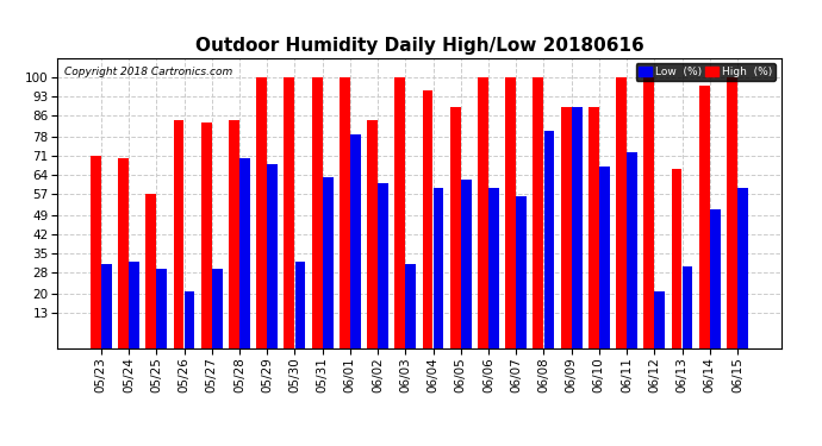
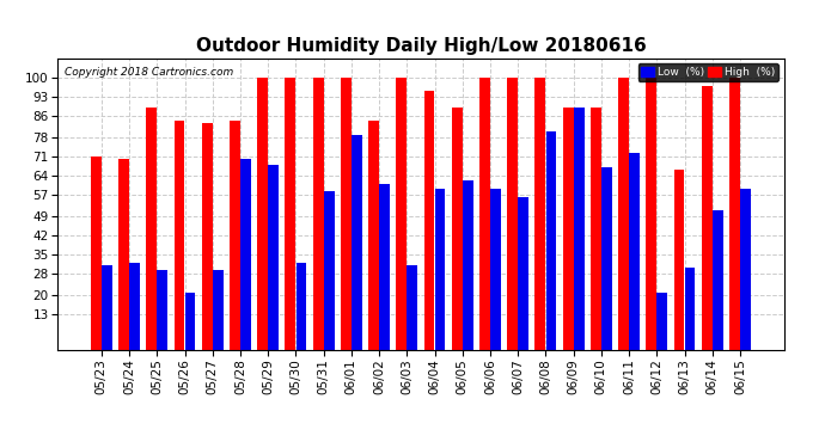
High (%)/05/25: 57 -> 89
Low (%)/05/31: 63 -> 58
